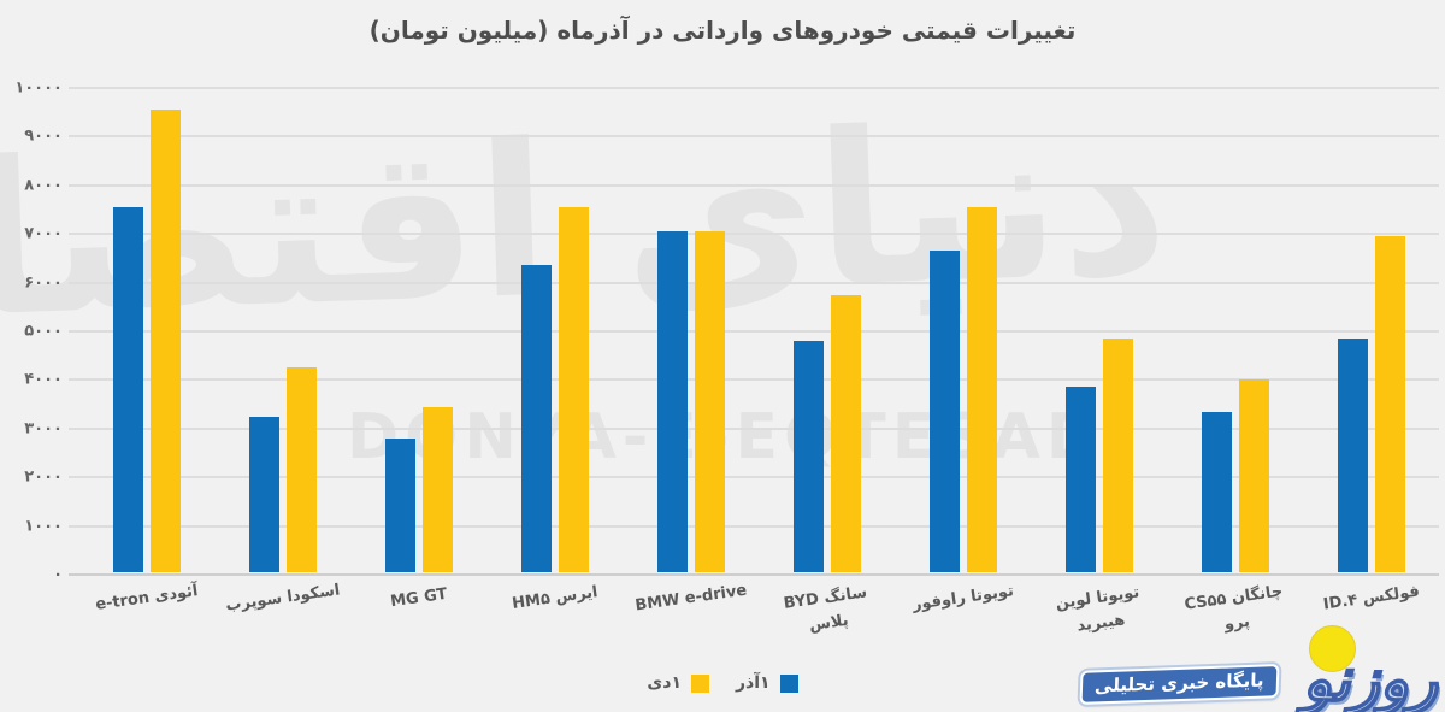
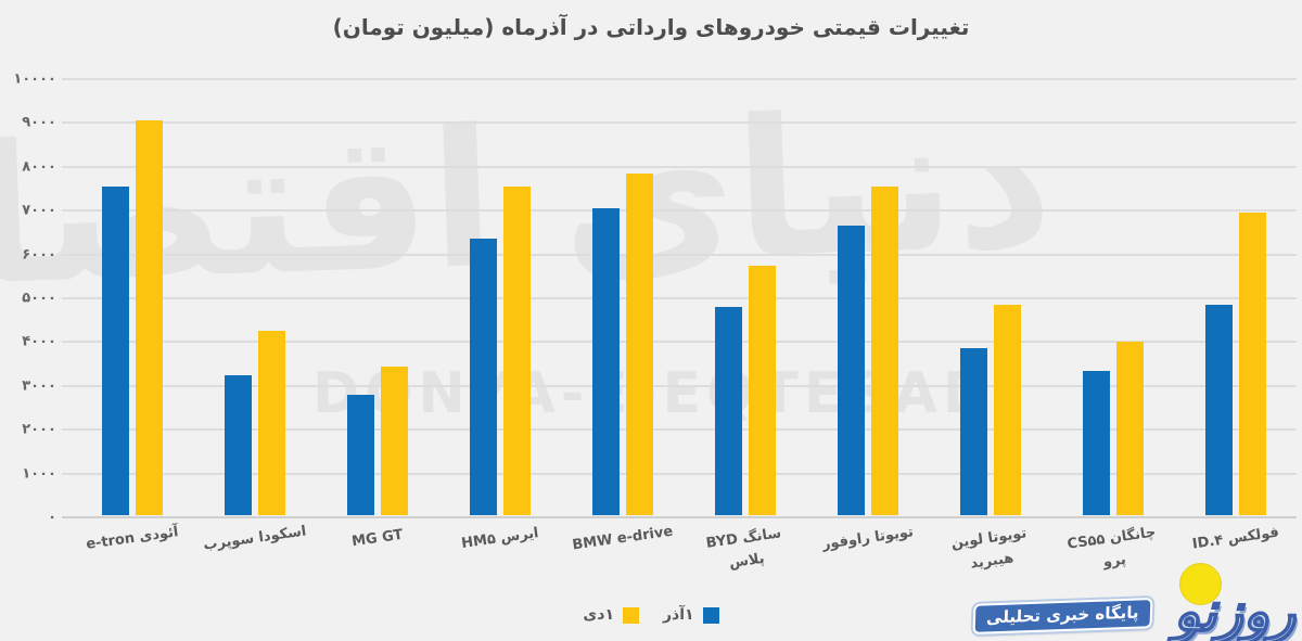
۱دی/آئودی e-tron: 9500 -> 9000
۱دی/BMW e-drive: 7000 -> 7800
